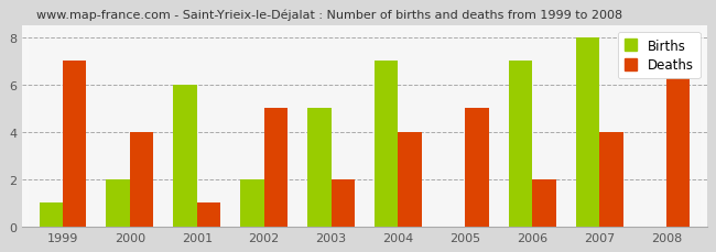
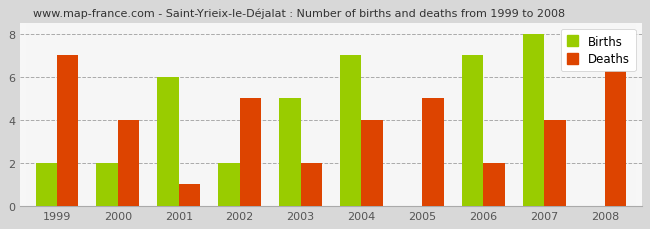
Births/1999: 1 -> 2
